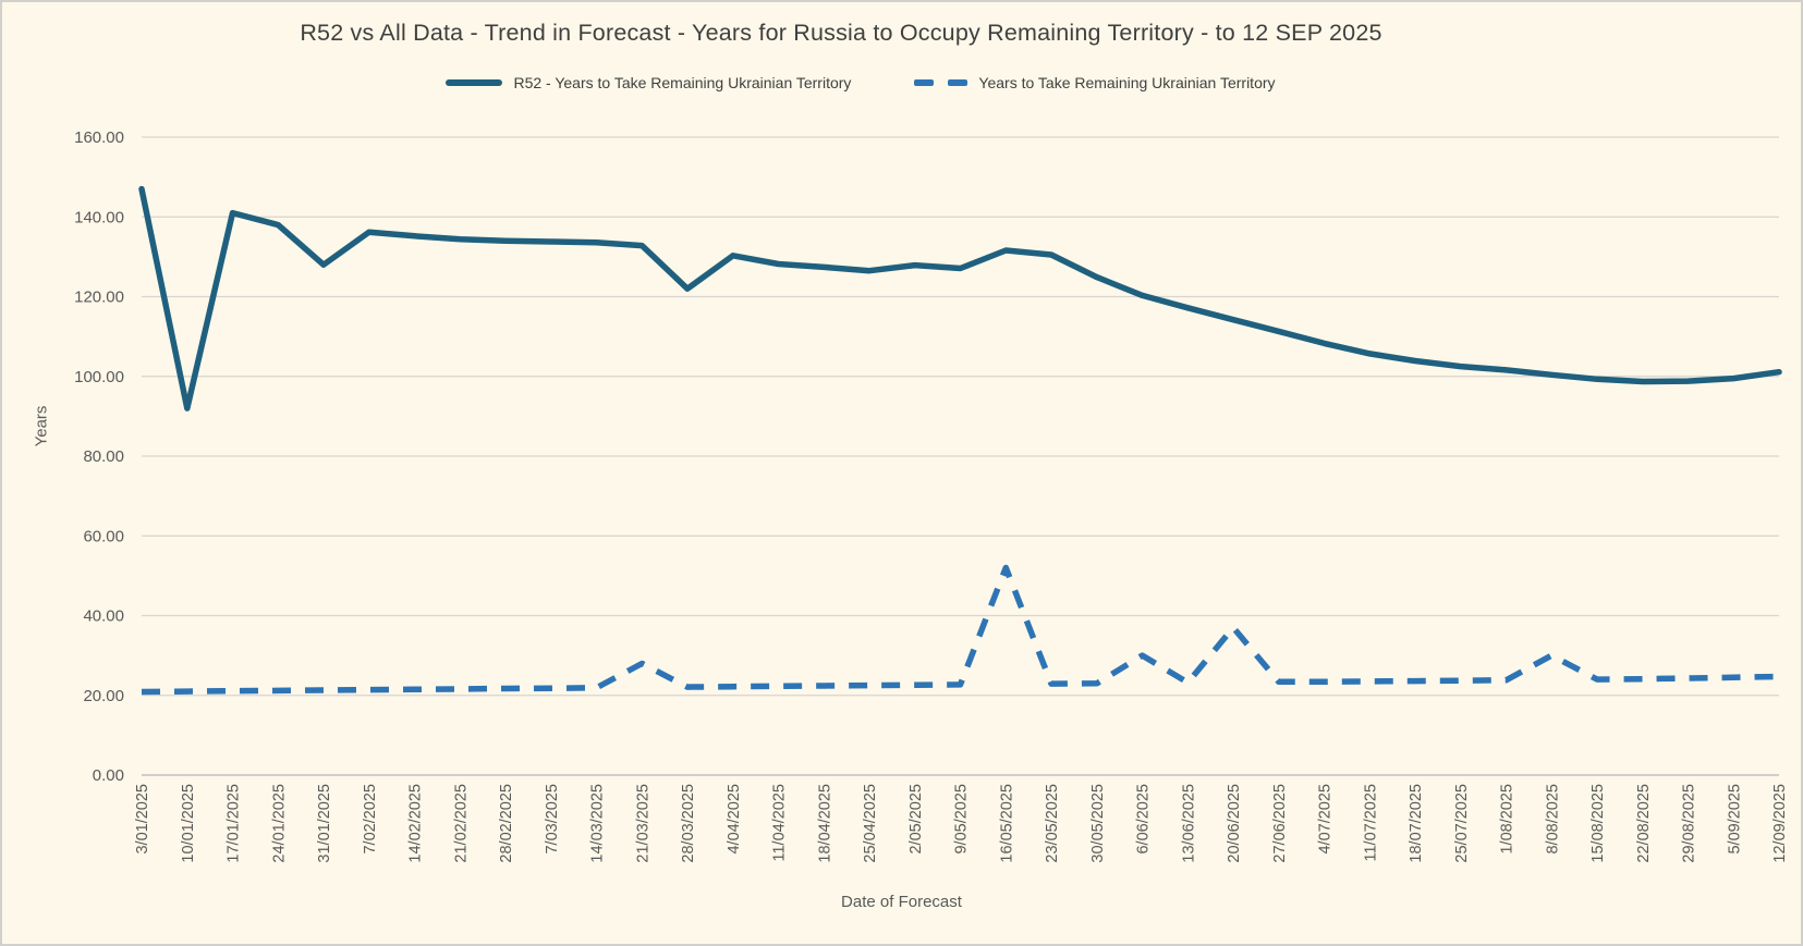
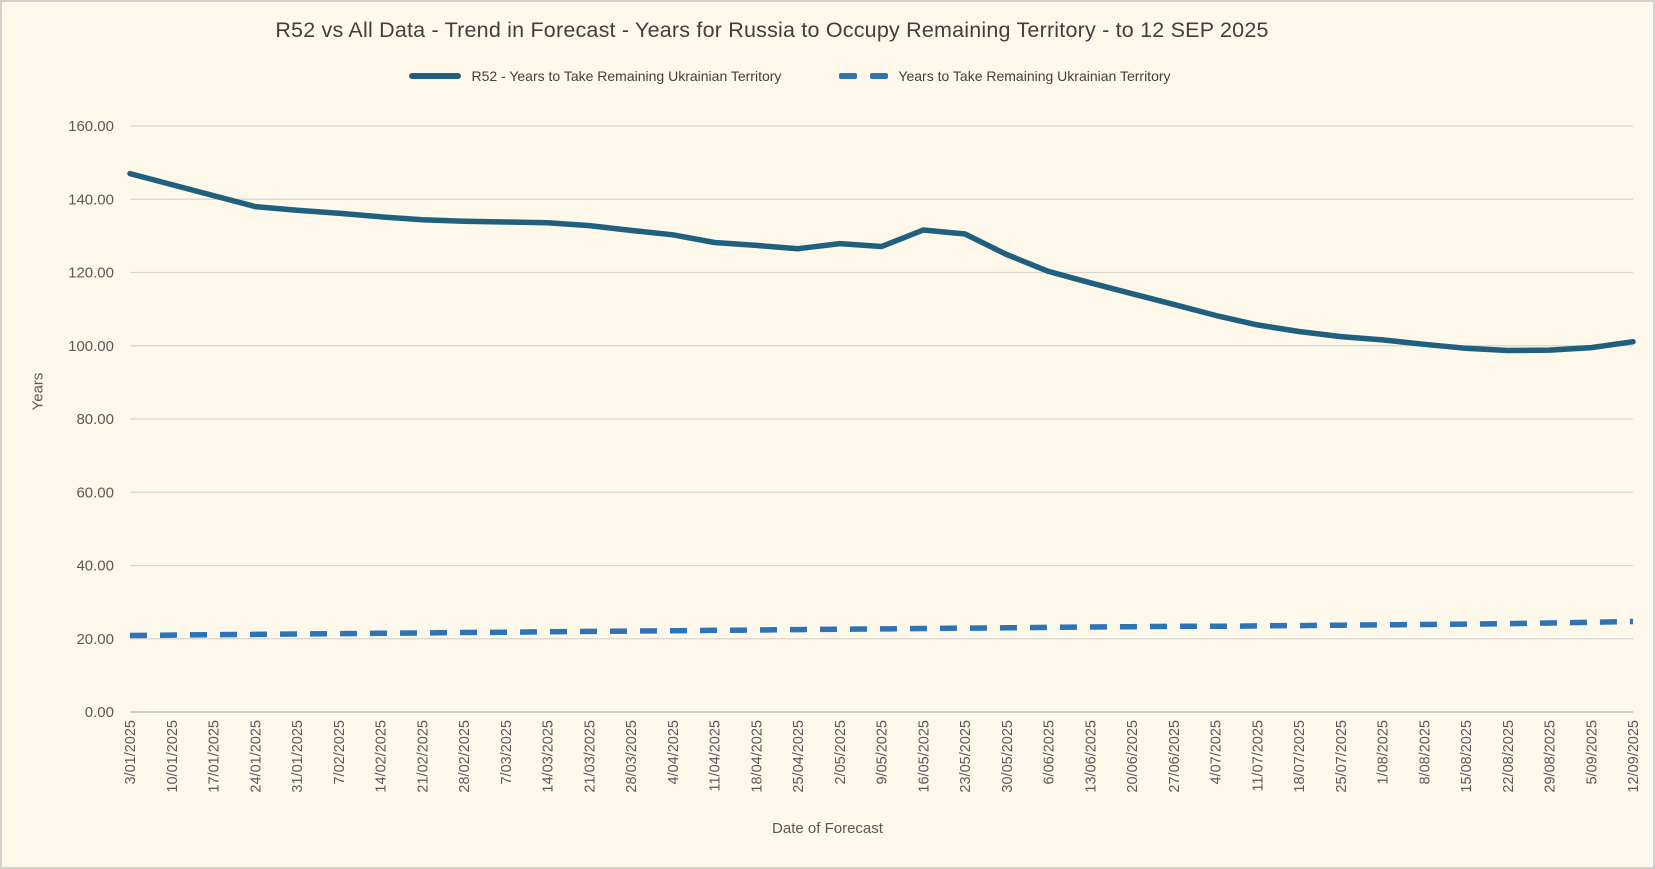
R52 - Years to Take Remaining Ukrainian Territory/10/01/2025: 92 -> 144
R52 - Years to Take Remaining Ukrainian Territory/31/01/2025: 128 -> 137
Years to Take Remaining Ukrainian Territory/21/03/2025: 28 -> 22
R52 - Years to Take Remaining Ukrainian Territory/28/03/2025: 122 -> 132
Years to Take Remaining Ukrainian Territory/16/05/2025: 52 -> 23
Years to Take Remaining Ukrainian Territory/6/06/2025: 30 -> 23
Years to Take Remaining Ukrainian Territory/20/06/2025: 37 -> 23
Years to Take Remaining Ukrainian Territory/8/08/2025: 30 -> 24
